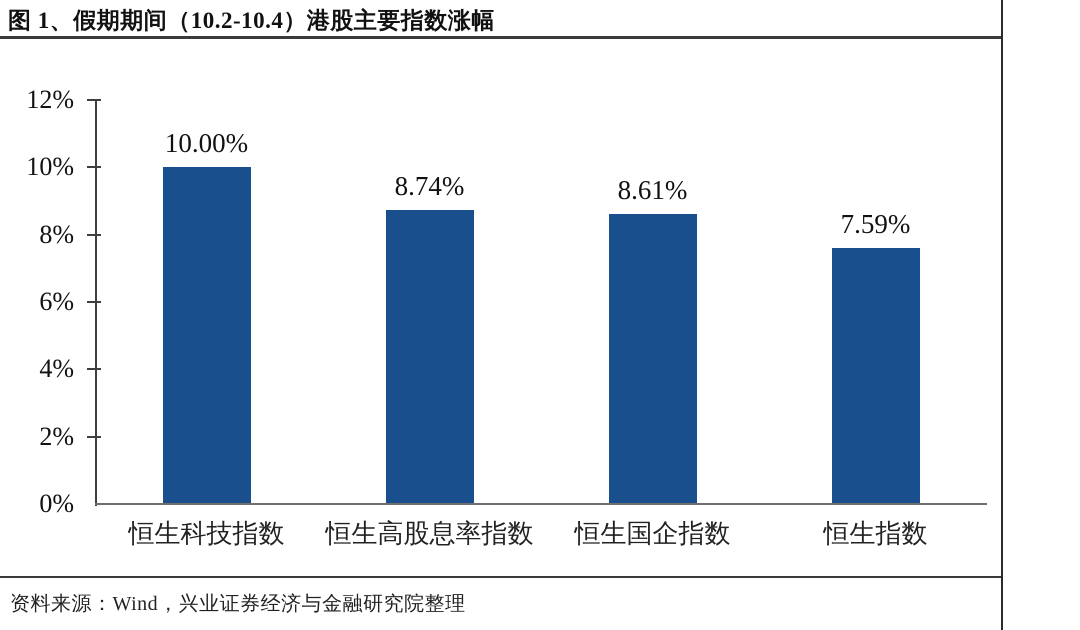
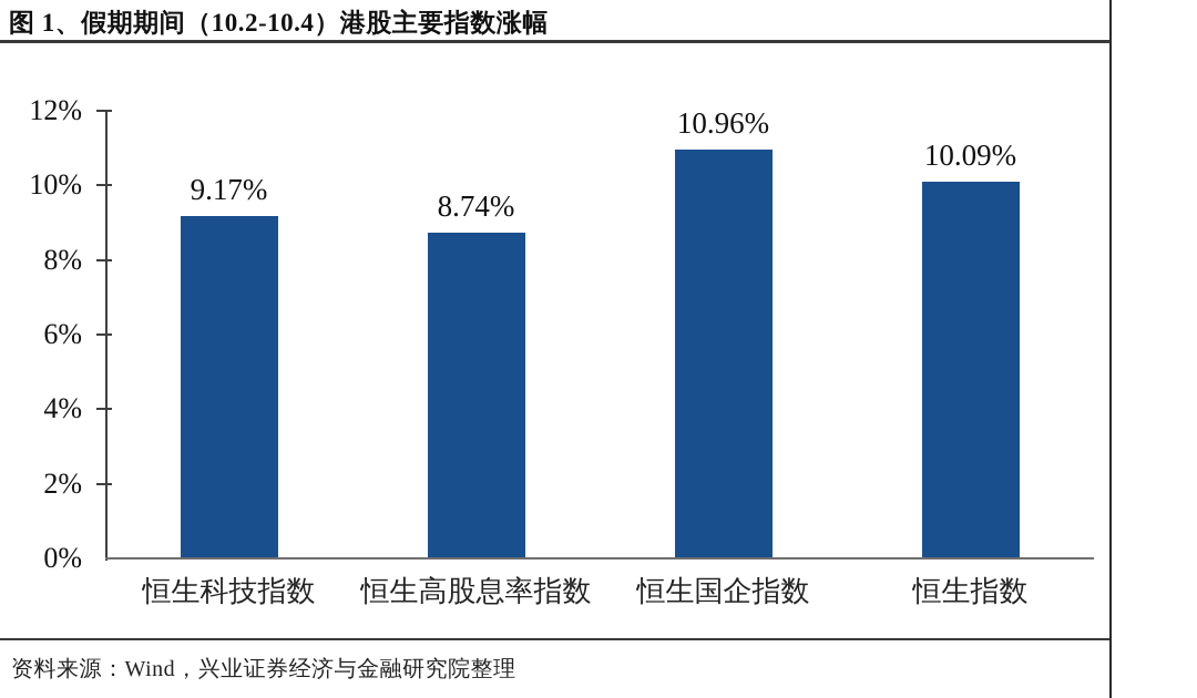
恒生科技指数: 10.00% -> 9.17%
恒生国企指数: 8.61% -> 10.96%
恒生指数: 7.59% -> 10.09%
